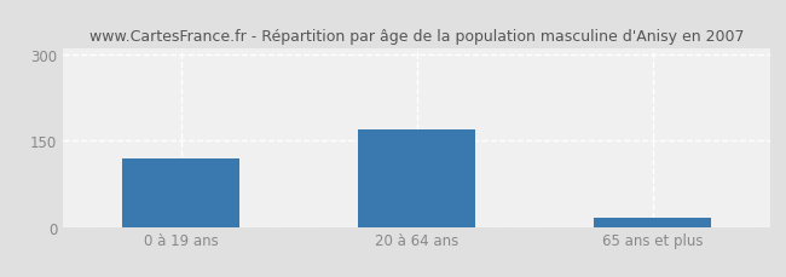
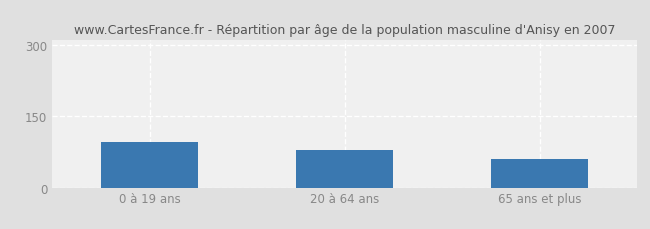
0 à 19 ans: 120 -> 95
20 à 64 ans: 170 -> 80
65 ans et plus: 15 -> 60
